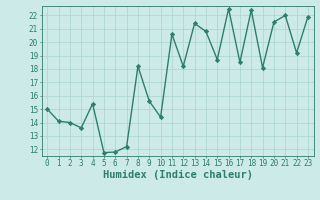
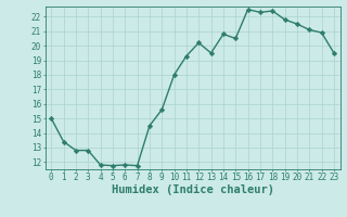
1: 14.1 -> 13.4
2: 14.0 -> 12.8
3: 13.6 -> 12.8
4: 15.4 -> 11.8
7: 12.2 -> 11.8
8: 18.2 -> 14.5
10: 14.4 -> 18.0
11: 20.6 -> 19.3
12: 18.2 -> 20.2
13: 21.4 -> 19.5
15: 18.7 -> 20.5
17: 18.5 -> 22.3
19: 18.1 -> 21.8
21: 22.0 -> 21.1
22: 19.2 -> 20.9
23: 21.9 -> 19.5
